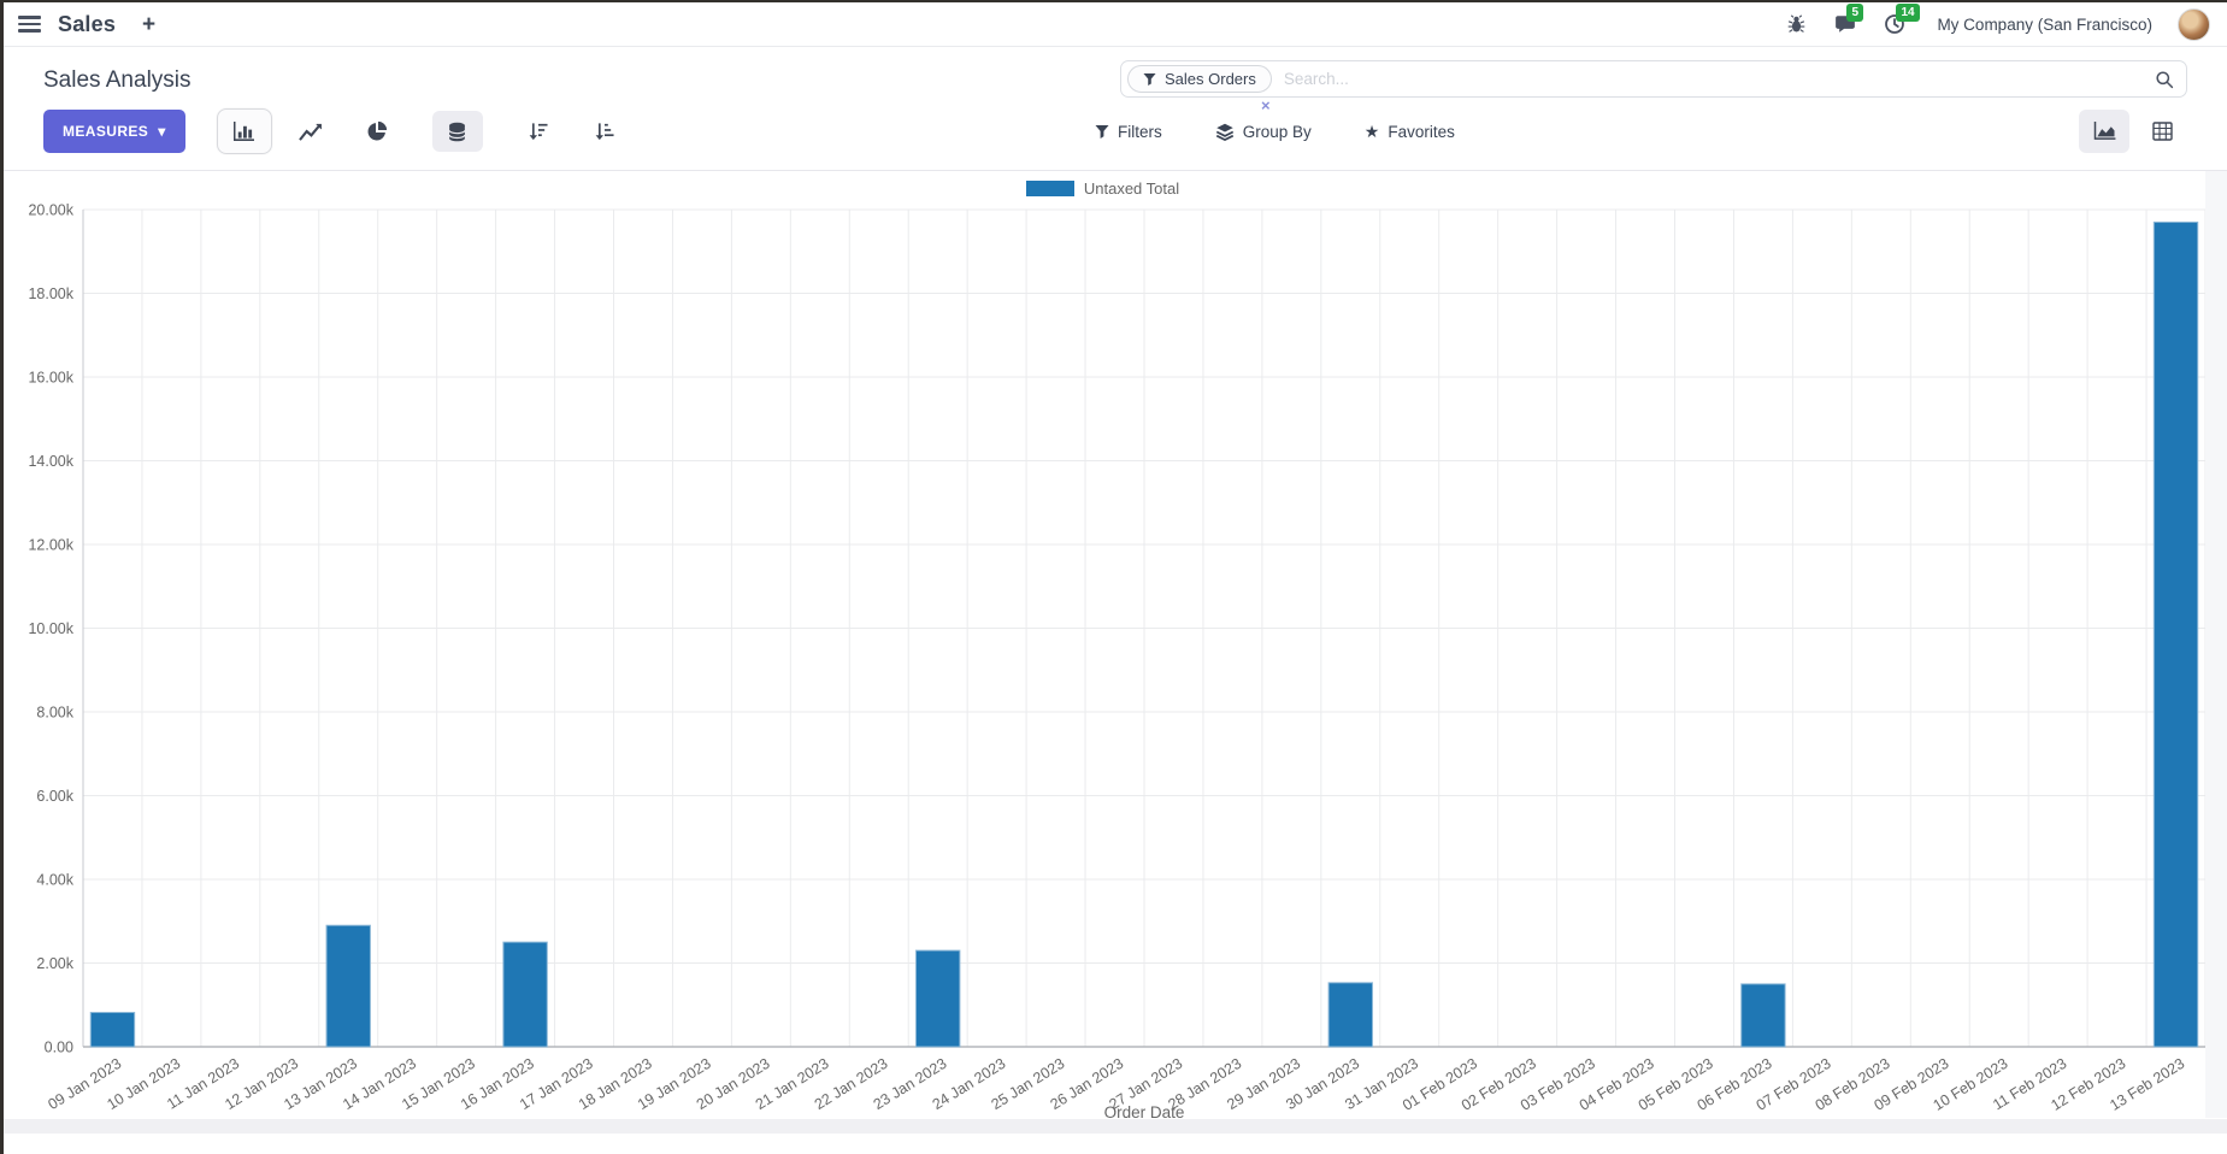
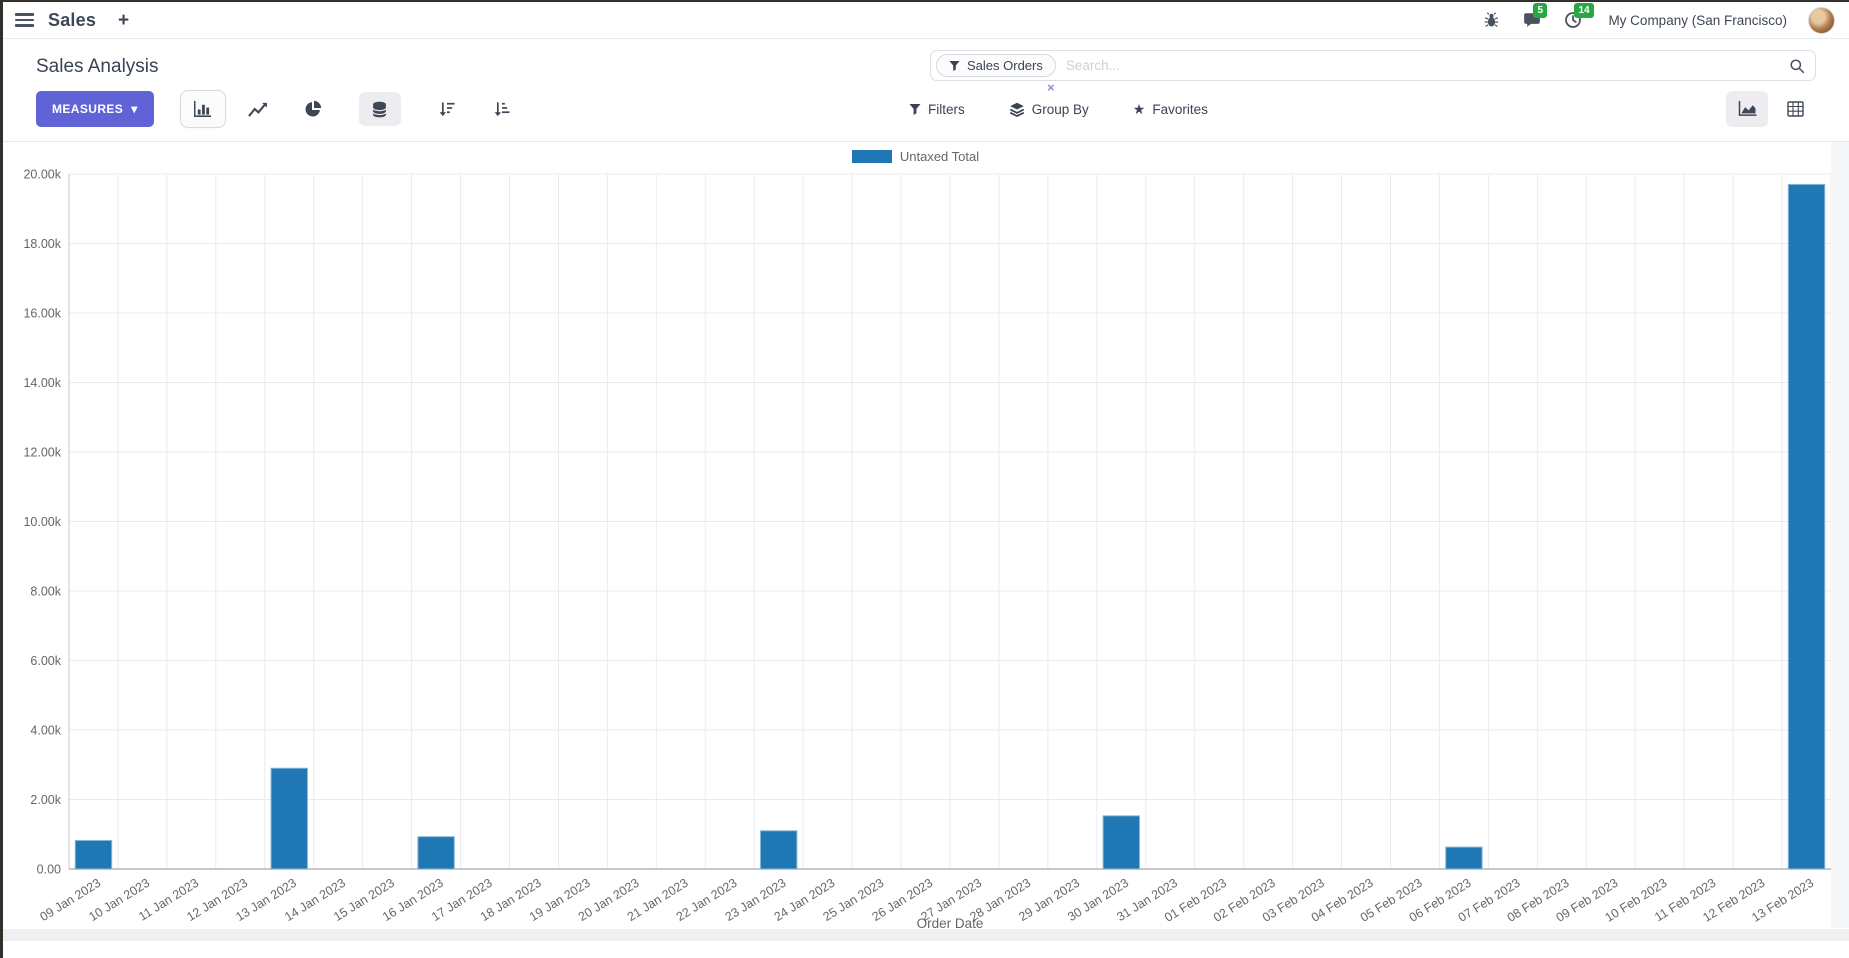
16 Jan 2023: 2.5k -> 0.9k
23 Jan 2023: 2.3k -> 1.1k
06 Feb 2023: 1.5k -> 0.6k
